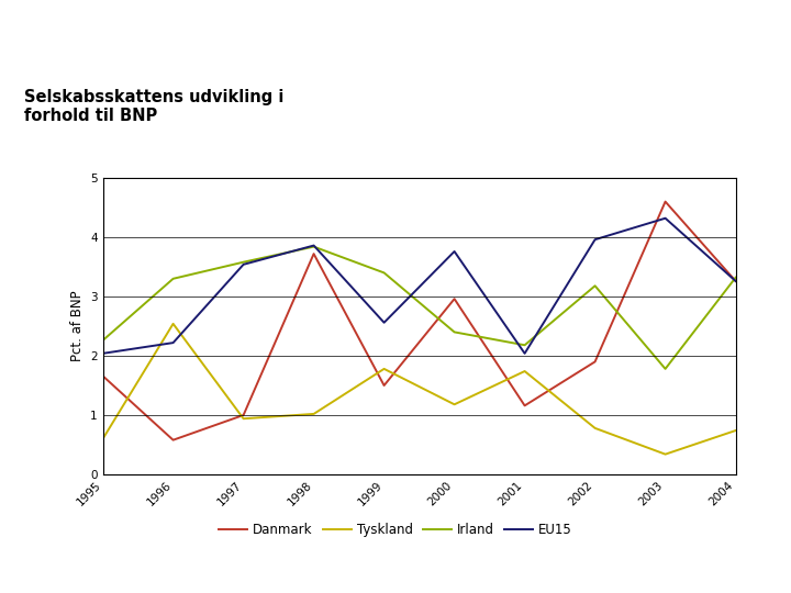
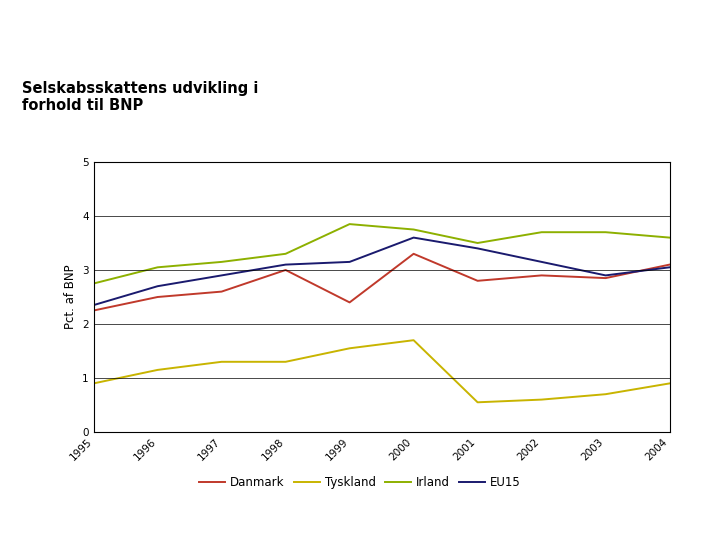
Danmark/1995: 1.66 -> 2.25
Tyskland/1995: 0.60 -> 0.90
Irland/1995: 2.26 -> 2.75
EU15/1995: 2.04 -> 2.35
Danmark/1996: 0.58 -> 2.50
Tyskland/1996: 2.54 -> 1.15
Irland/1996: 3.30 -> 3.05
EU15/1996: 2.22 -> 2.70
Danmark/1997: 1.00 -> 2.60
Tyskland/1997: 0.94 -> 1.30
Irland/1997: 3.58 -> 3.15
EU15/1997: 3.54 -> 2.90
Danmark/1998: 3.72 -> 3.00
Tyskland/1998: 1.02 -> 1.30
Irland/1998: 3.84 -> 3.30
EU15/1998: 3.86 -> 3.10
Danmark/1999: 1.50 -> 2.40
Tyskland/1999: 1.78 -> 1.55
Irland/1999: 3.40 -> 3.85
EU15/1999: 2.56 -> 3.15
Danmark/2000: 2.96 -> 3.30
Tyskland/2000: 1.18 -> 1.70
Irland/2000: 2.40 -> 3.75
EU15/2000: 3.76 -> 3.60
Danmark/2001: 1.16 -> 2.80
Tyskland/2001: 1.74 -> 0.55
Irland/2001: 2.18 -> 3.50
EU15/2001: 2.04 -> 3.40
Danmark/2002: 1.90 -> 2.90
Tyskland/2002: 0.78 -> 0.60
Irland/2002: 3.18 -> 3.70
EU15/2002: 3.96 -> 3.15
Danmark/2003: 4.60 -> 2.85
Tyskland/2003: 0.34 -> 0.70
Irland/2003: 1.78 -> 3.70
EU15/2003: 4.32 -> 2.90
Danmark/2004: 3.26 -> 3.10
Tyskland/2004: 0.74 -> 0.90
Irland/2004: 3.32 -> 3.60
EU15/2004: 3.26 -> 3.05
